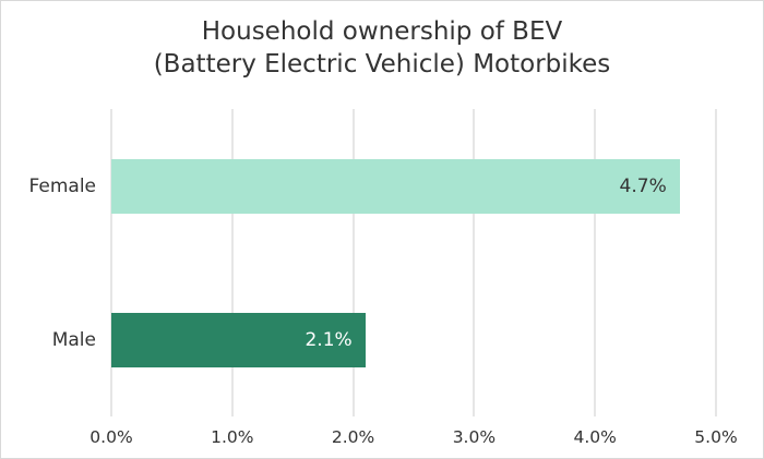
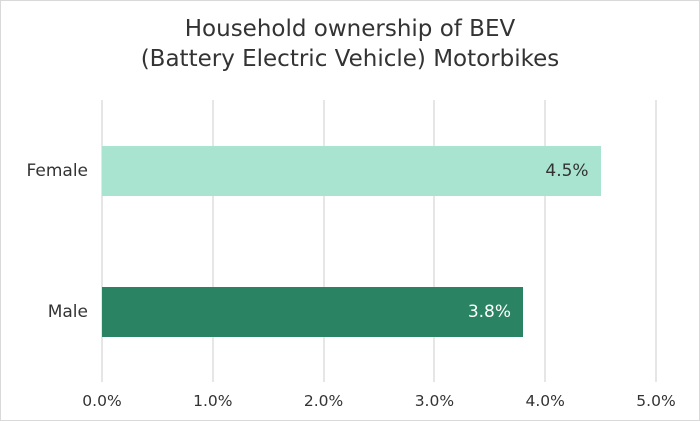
Female: 4.7% -> 4.5%
Male: 2.1% -> 3.8%
